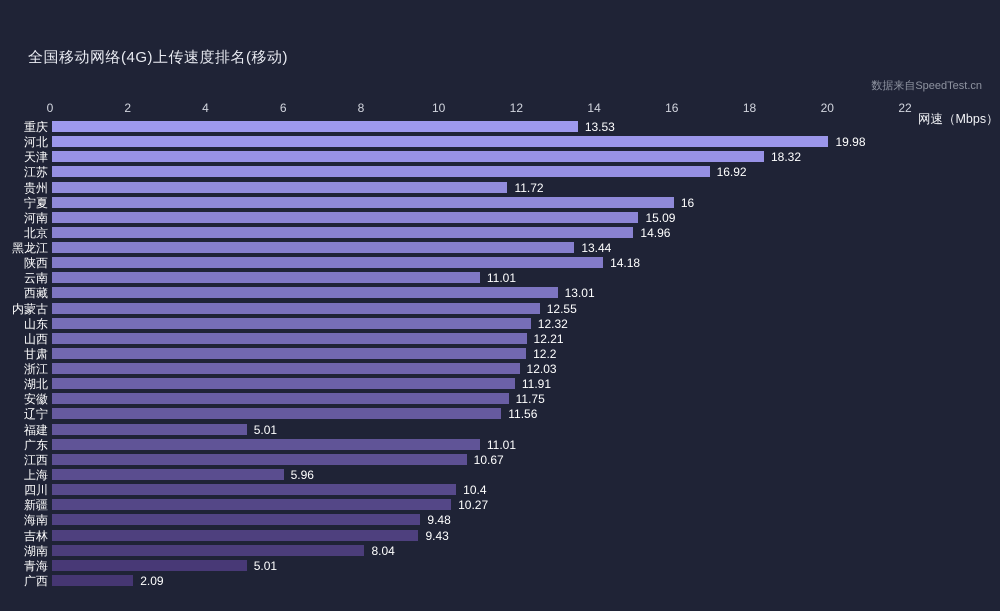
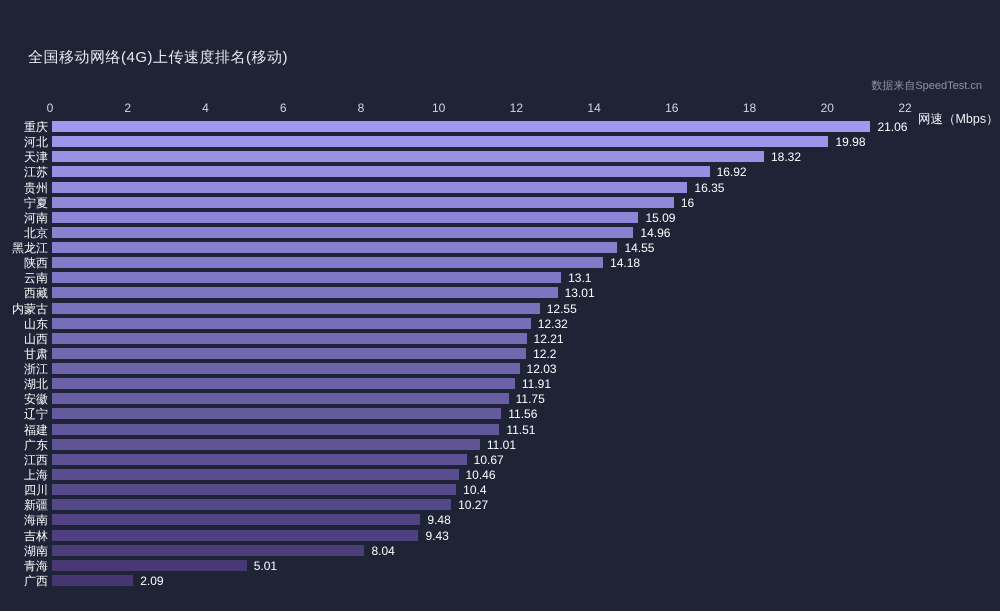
重庆: 13.53 -> 21.06
贵州: 11.72 -> 16.35
黑龙江: 13.44 -> 14.55
云南: 11.01 -> 13.1
福建: 5.01 -> 11.51
上海: 5.96 -> 10.46
